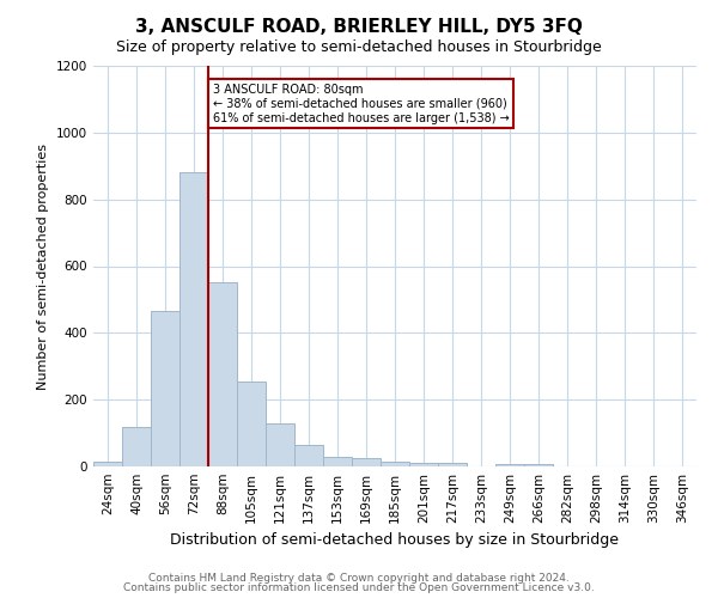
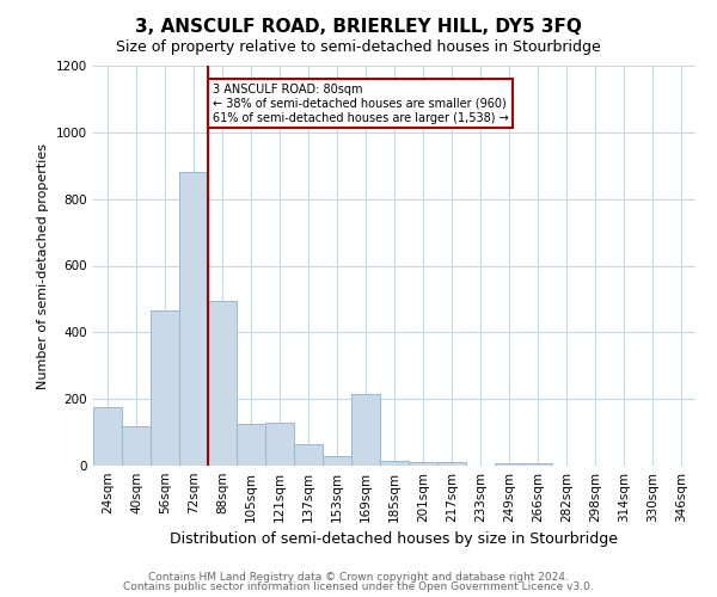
24sqm: 15 -> 175
88sqm: 550 -> 495
105sqm: 255 -> 125
169sqm: 25 -> 215
